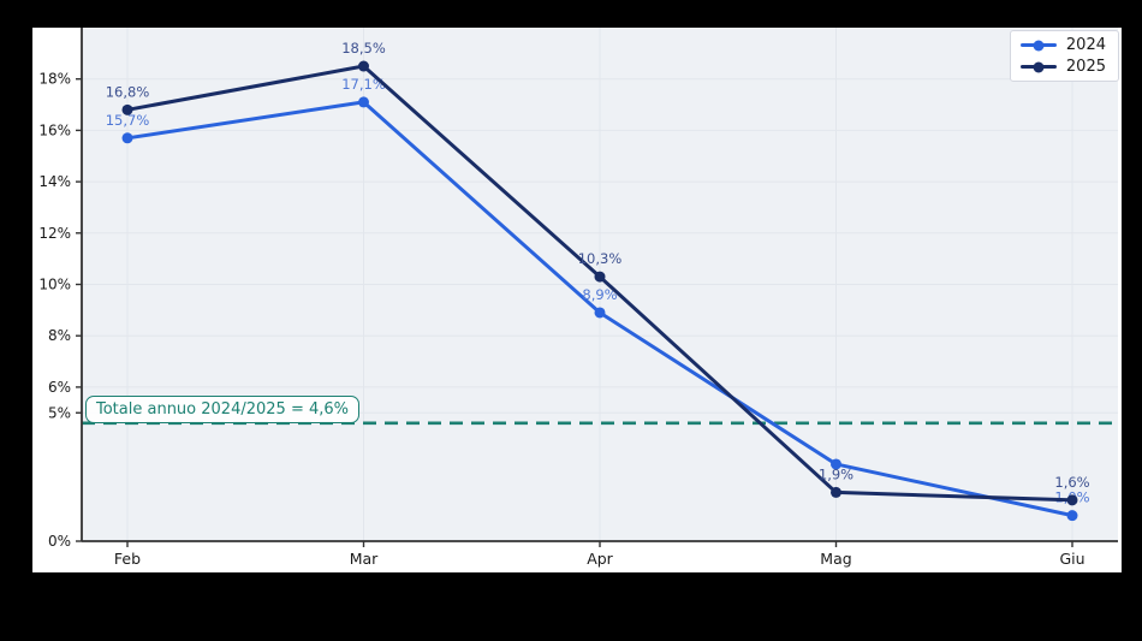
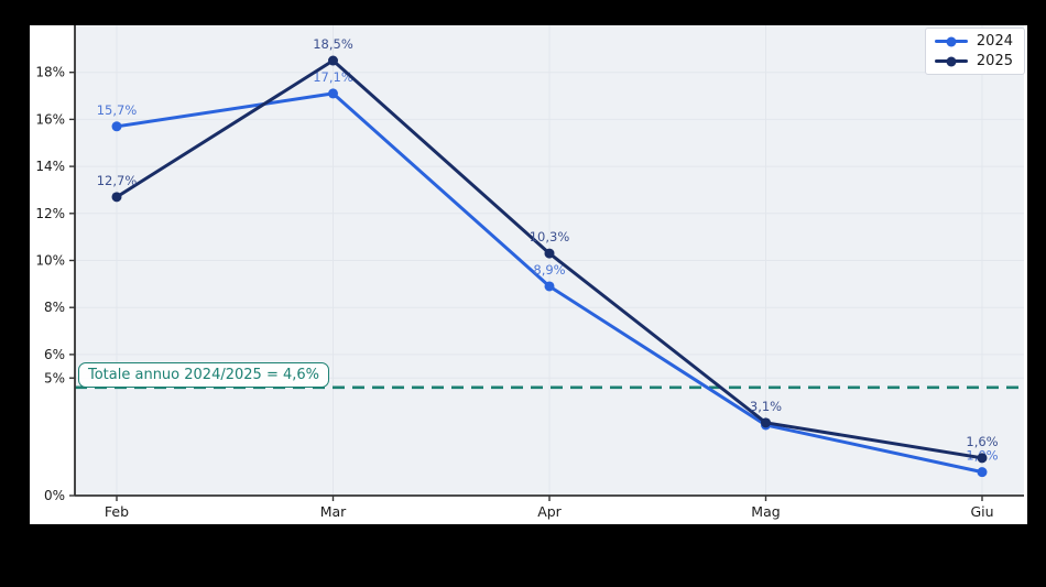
2025/Feb: 16,8% -> 12,7%
2025/Mag: 1,9% -> 3,1%
